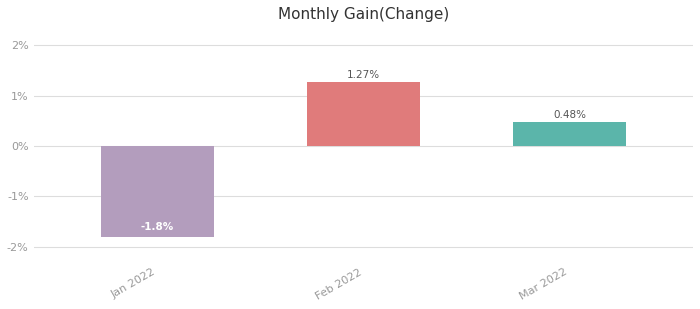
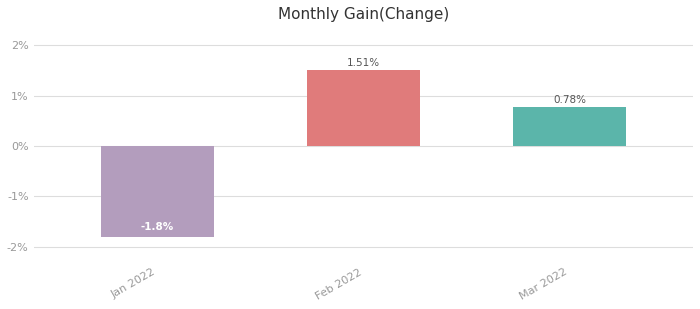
Feb 2022: 1.27% -> 1.51%
Mar 2022: 0.48% -> 0.78%
